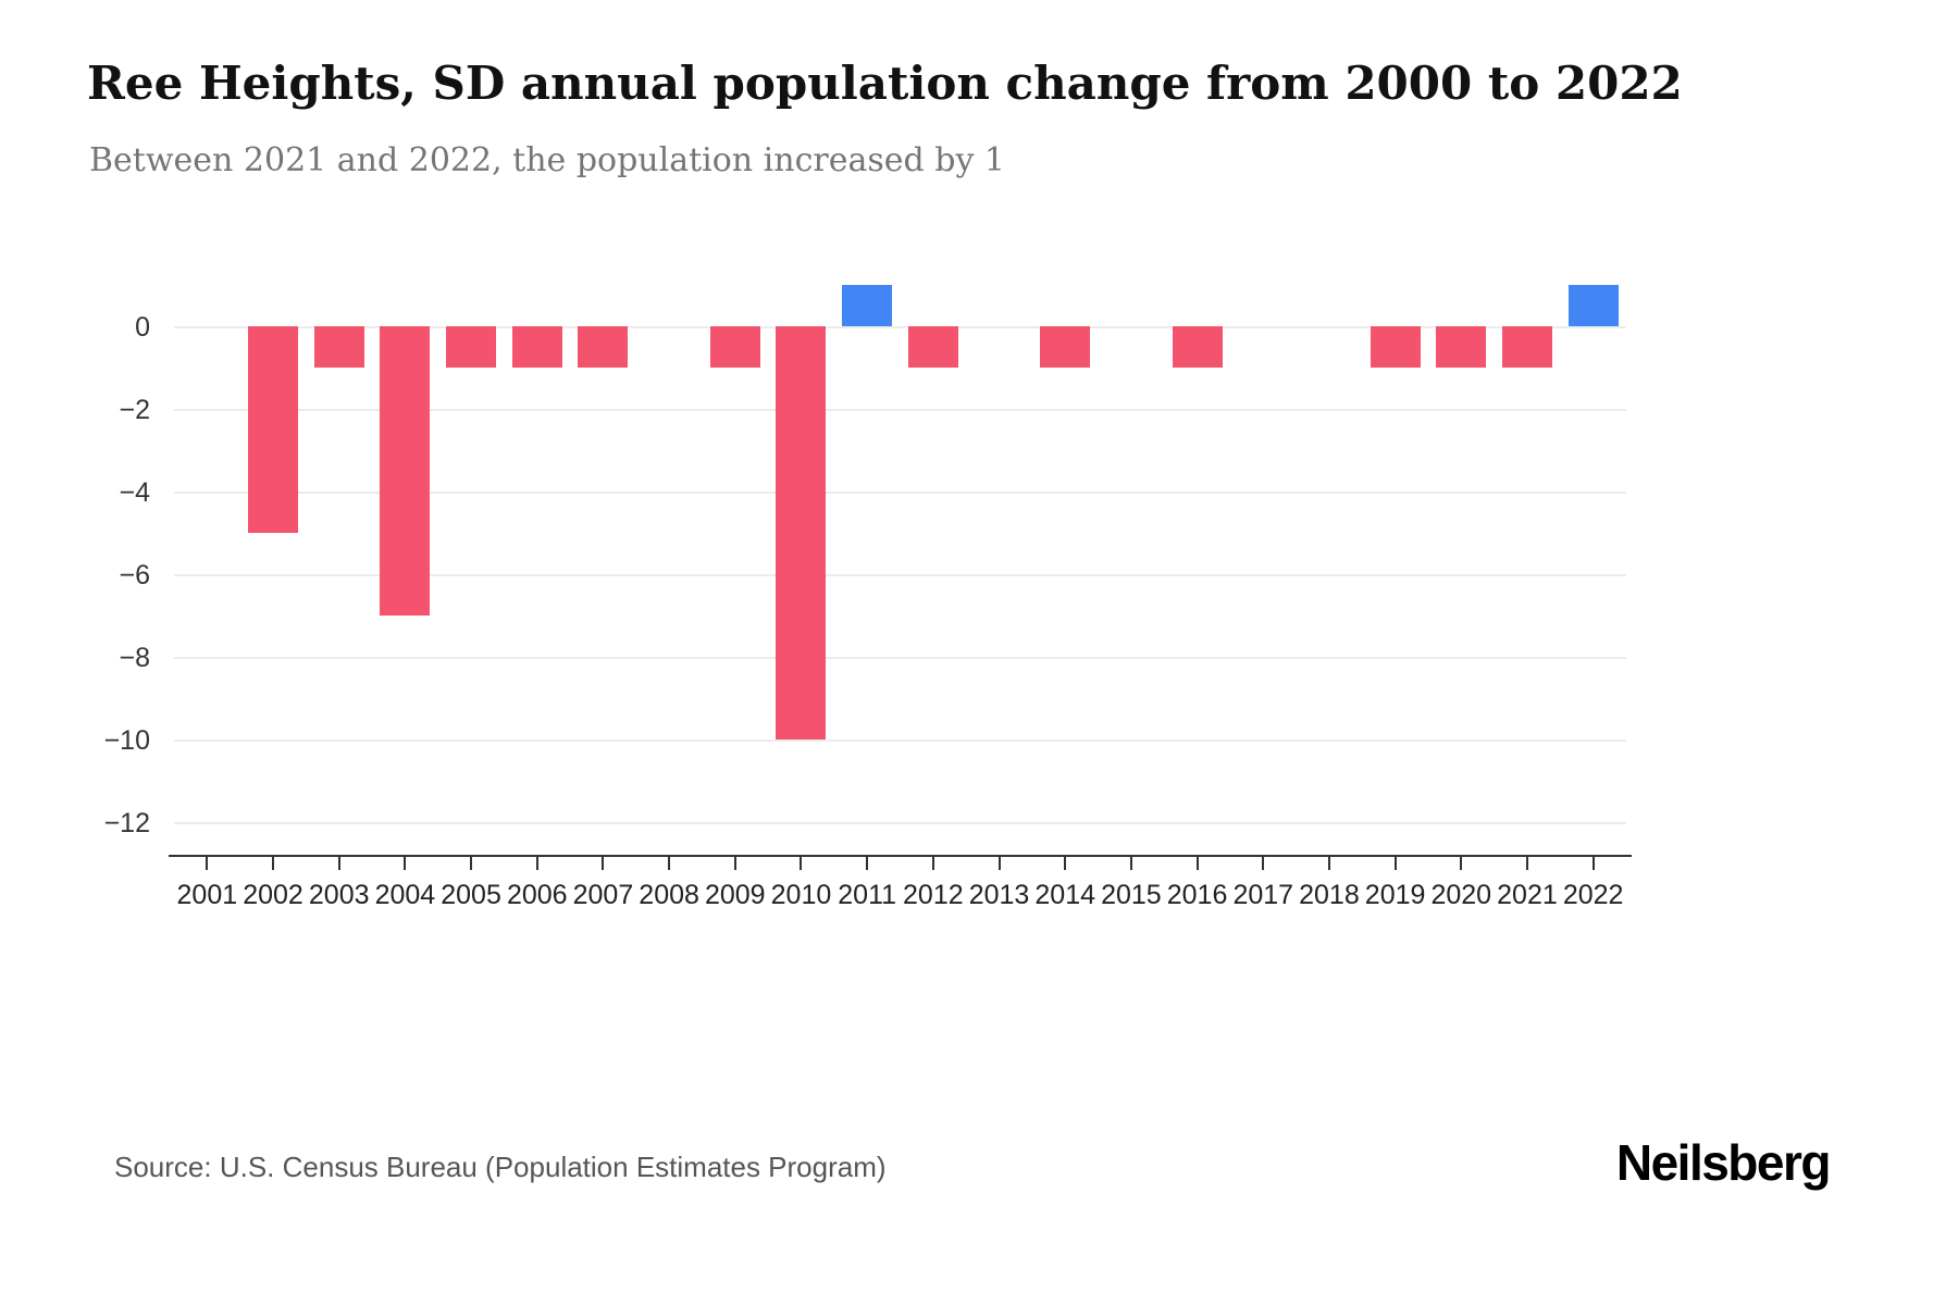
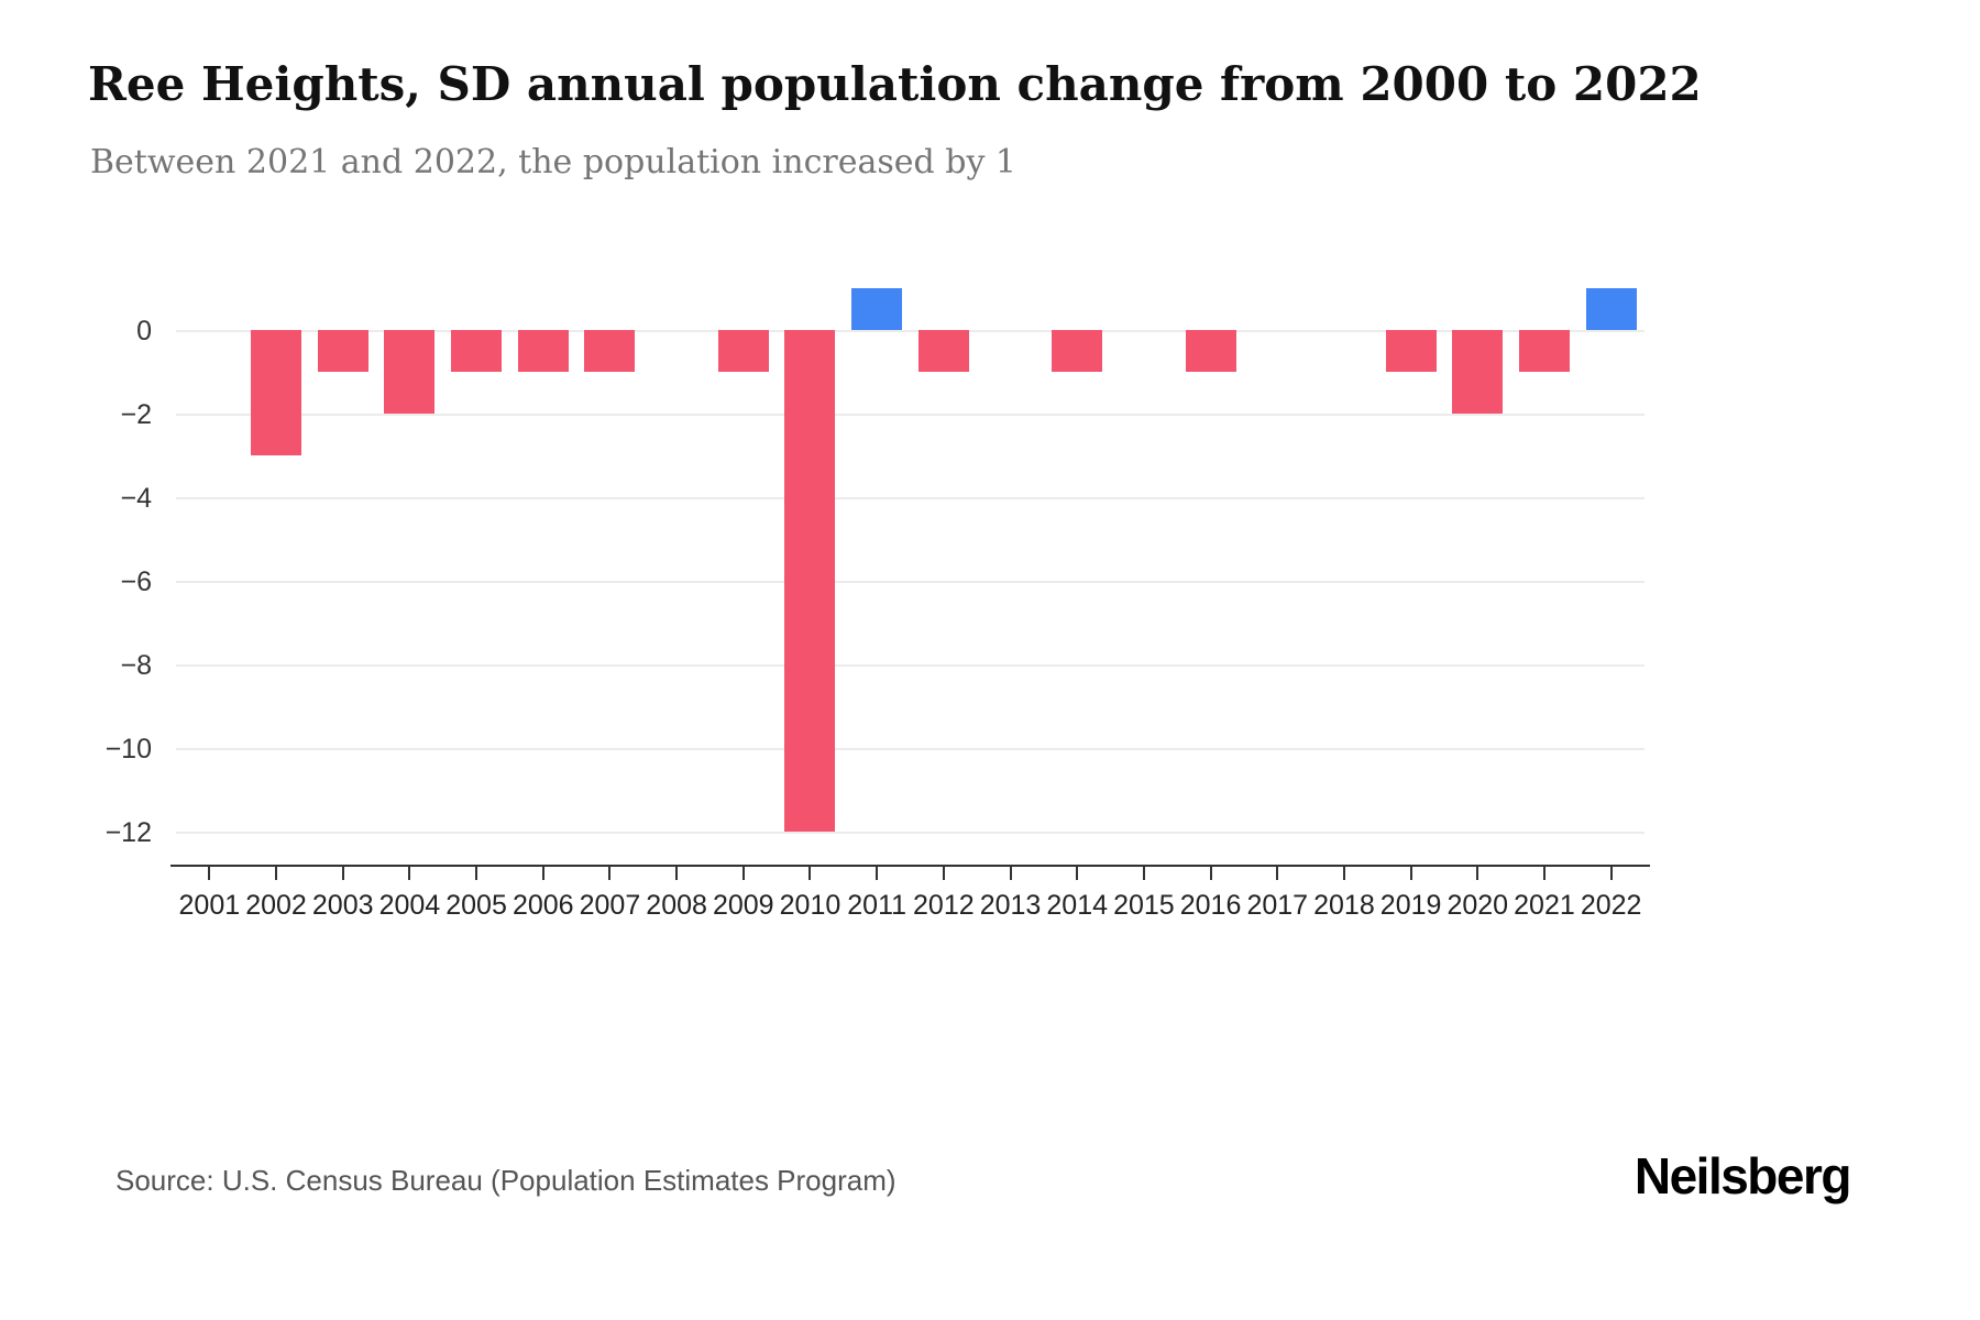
2002: -5 -> -3
2004: -7 -> -2
2010: -10 -> -12
2020: -1 -> -2
